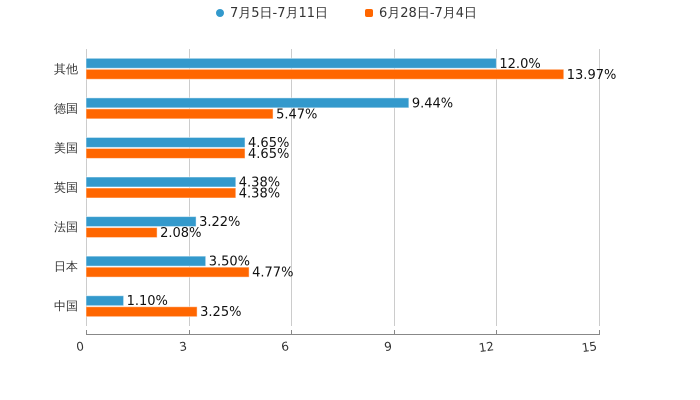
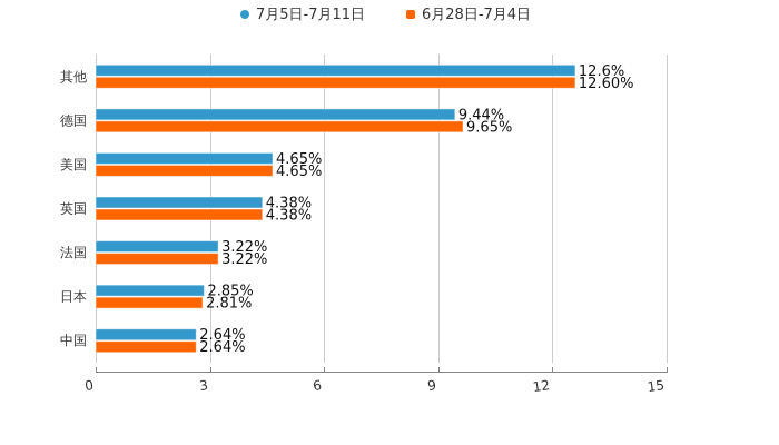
7月5日-7月11日/其他: 12.0% -> 12.6%
6月28日-7月4日/其他: 13.97% -> 12.60%
6月28日-7月4日/德国: 5.47% -> 9.65%
6月28日-7月4日/法国: 2.08% -> 3.22%
7月5日-7月11日/日本: 3.50% -> 2.85%
6月28日-7月4日/日本: 4.77% -> 2.81%
7月5日-7月11日/中国: 1.10% -> 2.64%
6月28日-7月4日/中国: 3.25% -> 2.64%
